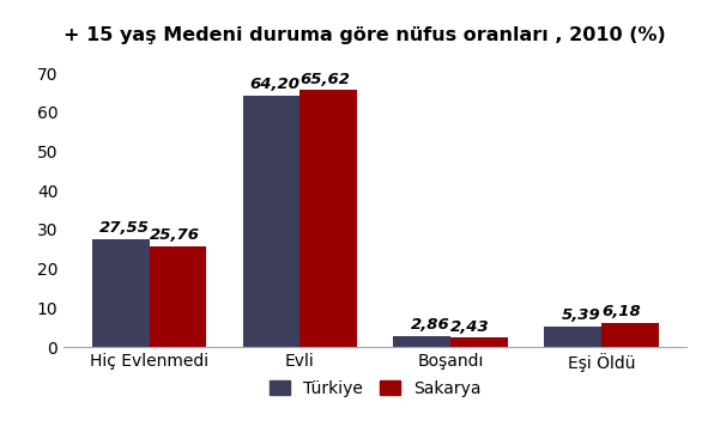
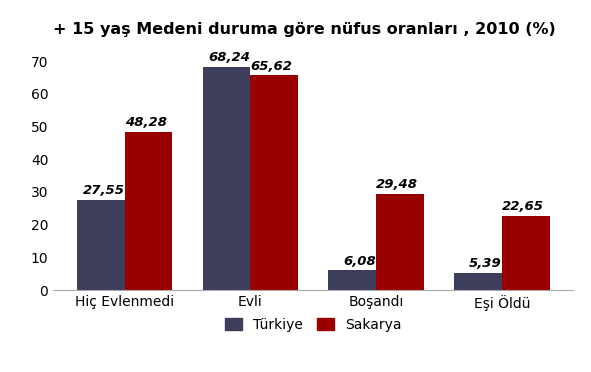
Sakarya/Hiç Evlenmedi: 25,76 -> 48,28
Türkiye/Evli: 64,20 -> 68,24
Türkiye/Boşandı: 2,86 -> 6,08
Sakarya/Boşandı: 2,43 -> 29,48
Sakarya/Eşi Öldü: 6,18 -> 22,65
